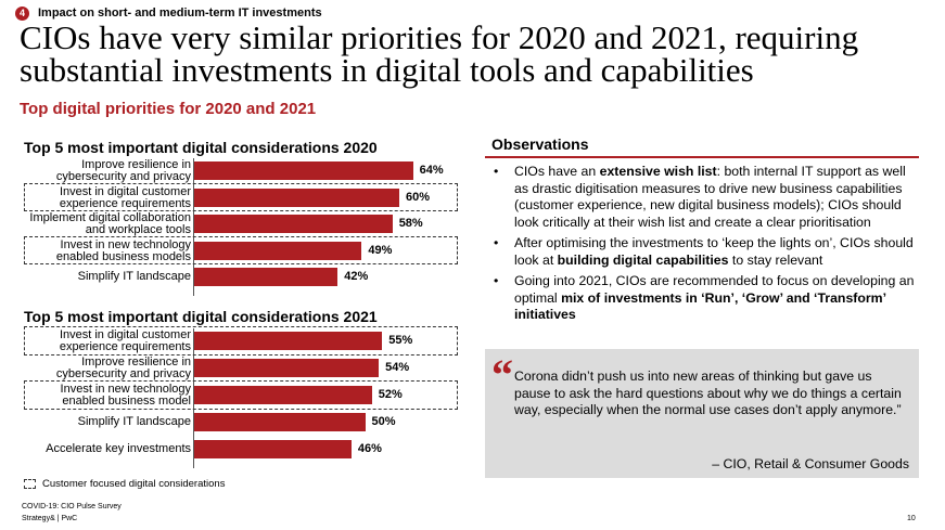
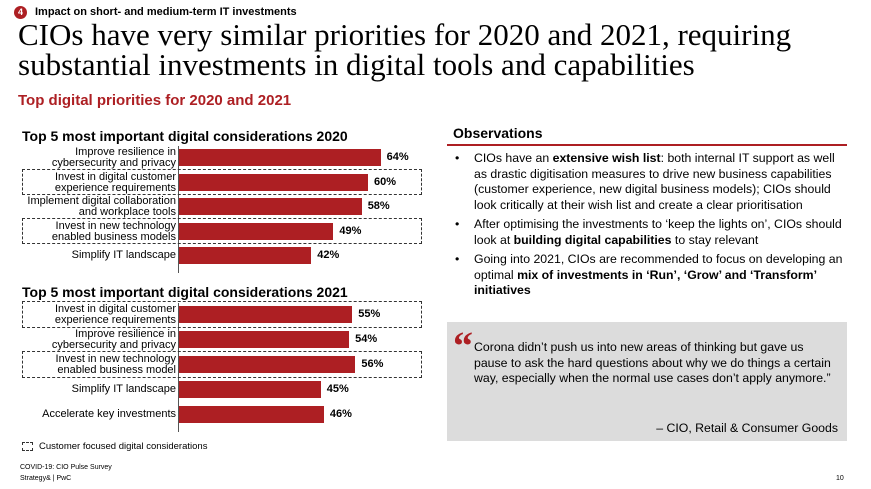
Top 5 most important digital considerations 2021/Invest in new technology enabled business model: 52% -> 56%
Top 5 most important digital considerations 2021/Simplify IT landscape: 50% -> 45%
